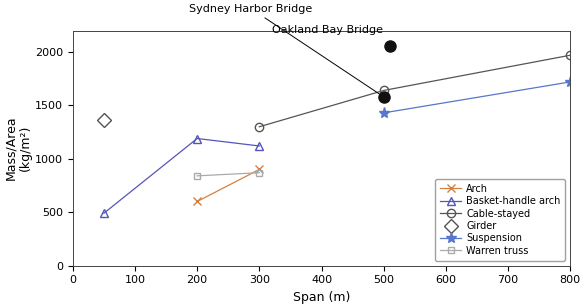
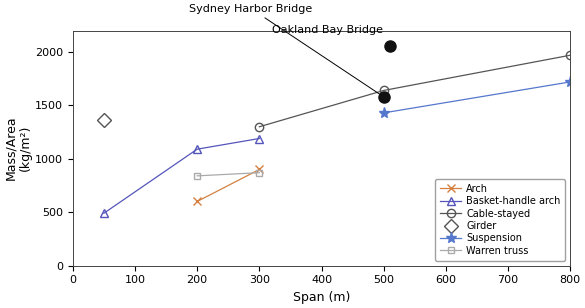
Basket-handle arch/200: 1190 -> 1090
Basket-handle arch/300: 1120 -> 1190
